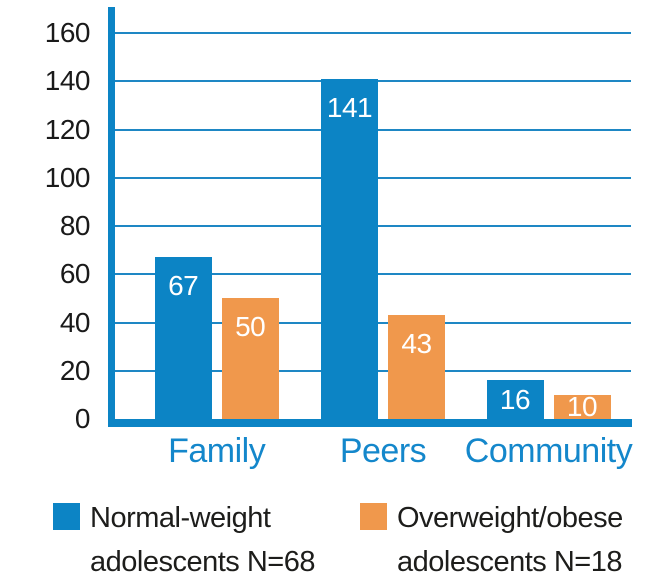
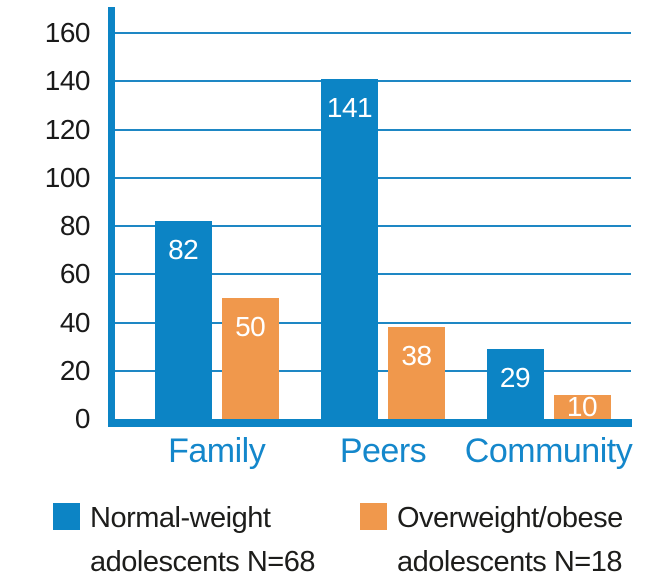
Normal-weight adolescents N=68/Family: 67 -> 82
Overweight/obese adolescents N=18/Peers: 43 -> 38
Normal-weight adolescents N=68/Community: 16 -> 29
